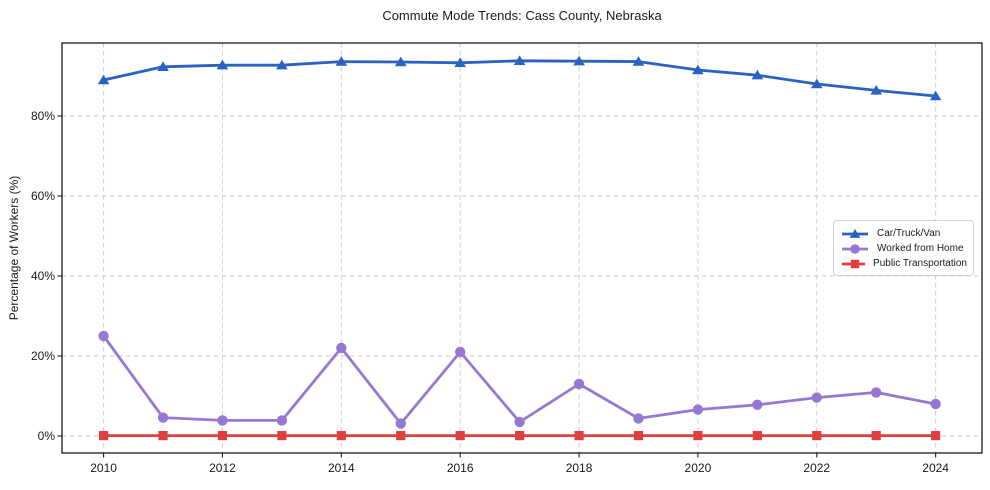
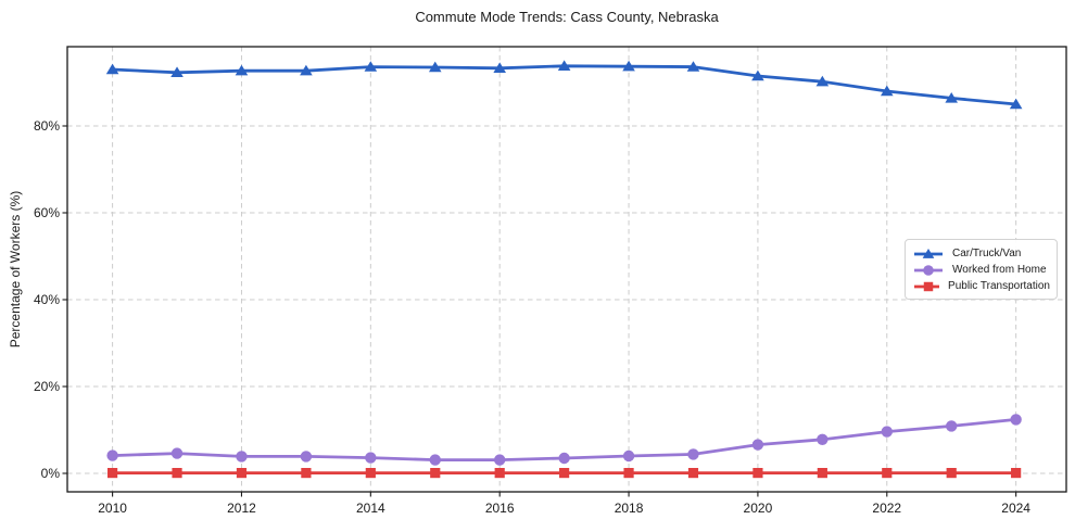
Car/Truck/Van/2010: 89% -> 93%
Worked from Home/2010: 25% -> 4%
Worked from Home/2014: 22% -> 4%
Worked from Home/2016: 21% -> 3%
Worked from Home/2018: 13% -> 4%
Worked from Home/2024: 8% -> 12%
